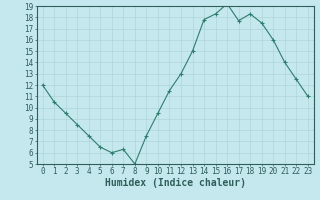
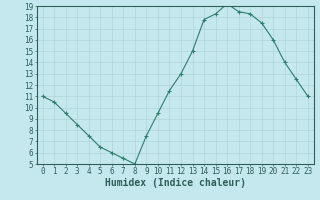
0: 12.0 -> 11.0
7: 6.3 -> 5.5
17: 17.7 -> 18.5
